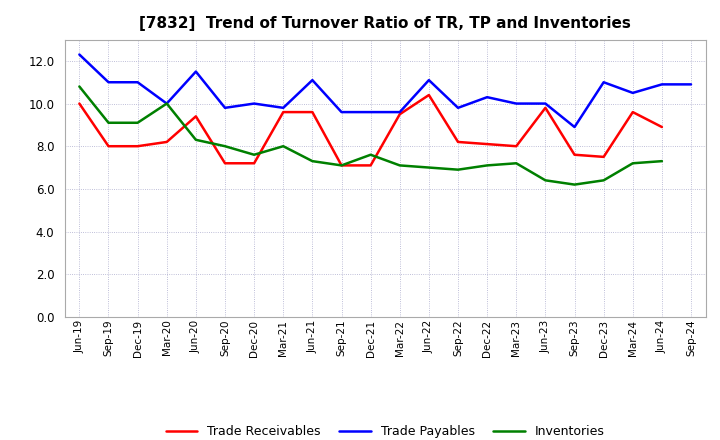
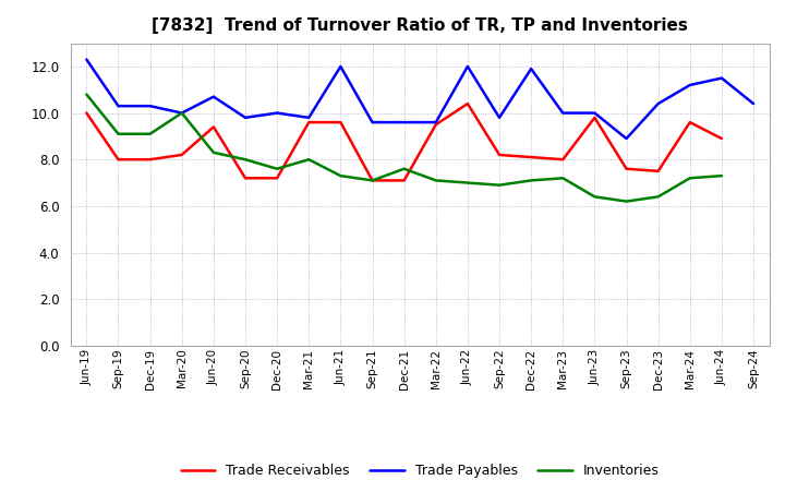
Trade Payables/Sep-19: 11.0 -> 10.3
Trade Payables/Dec-19: 11.0 -> 10.3
Trade Payables/Jun-20: 11.5 -> 10.7
Trade Payables/Jun-21: 11.1 -> 12.0
Trade Payables/Jun-22: 11.1 -> 12.0
Trade Payables/Dec-22: 10.3 -> 11.9
Trade Payables/Dec-23: 11.0 -> 10.4
Trade Payables/Mar-24: 10.5 -> 11.2
Trade Payables/Jun-24: 10.9 -> 11.5
Trade Payables/Sep-24: 10.9 -> 10.4
